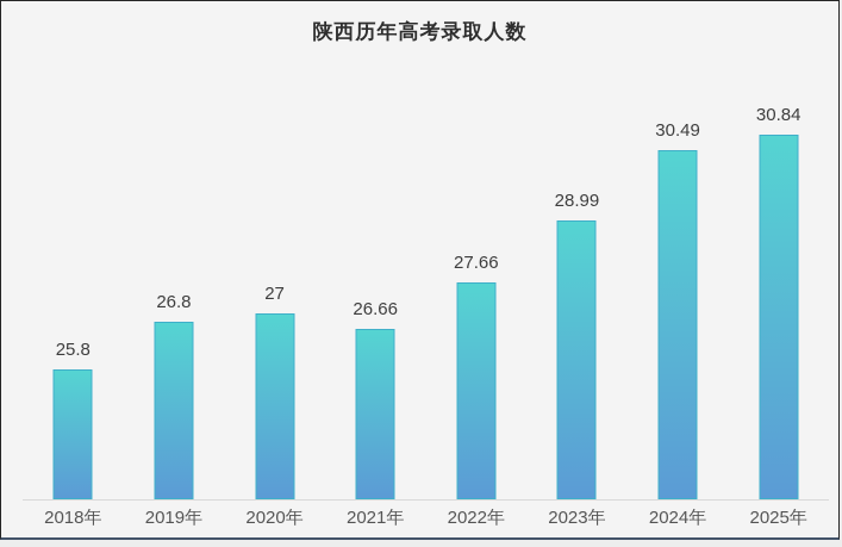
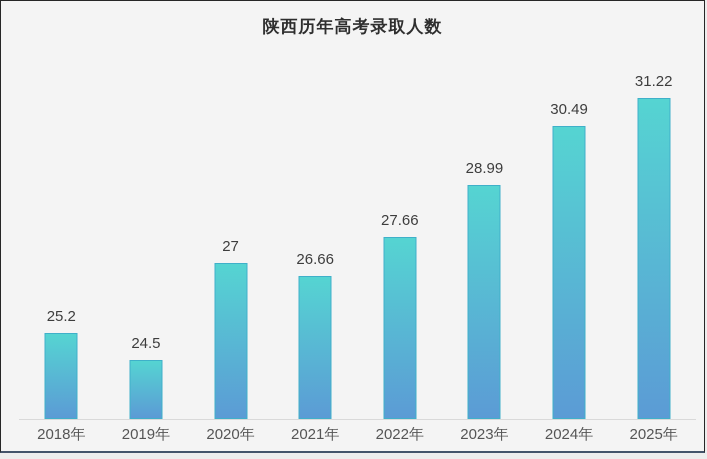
2018年: 25.8 -> 25.2
2019年: 26.8 -> 24.5
2025年: 30.84 -> 31.22
